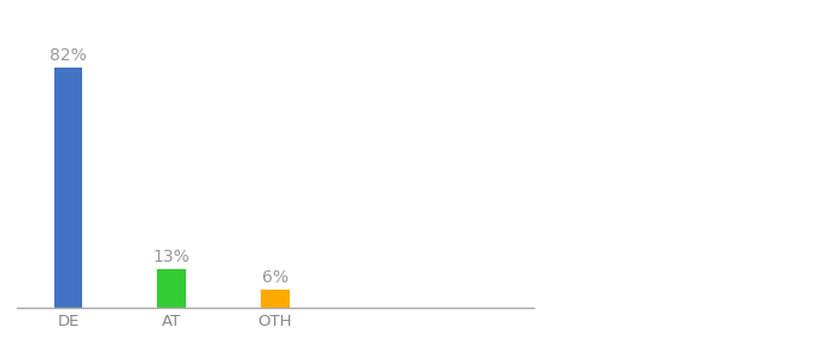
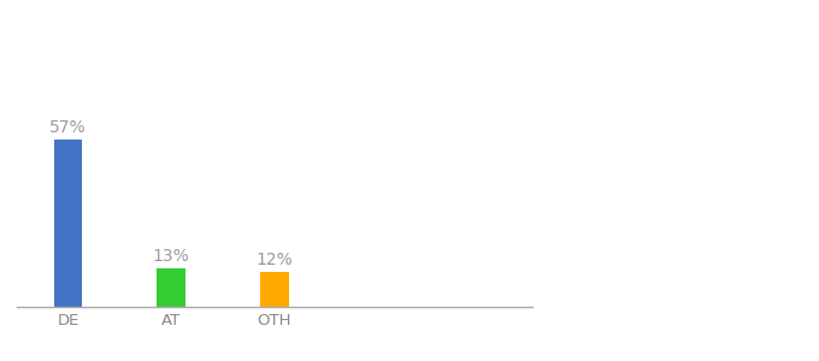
DE: 82% -> 57%
OTH: 6% -> 12%
